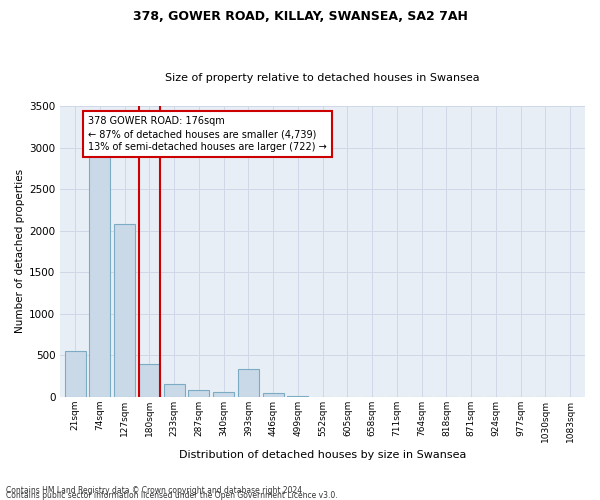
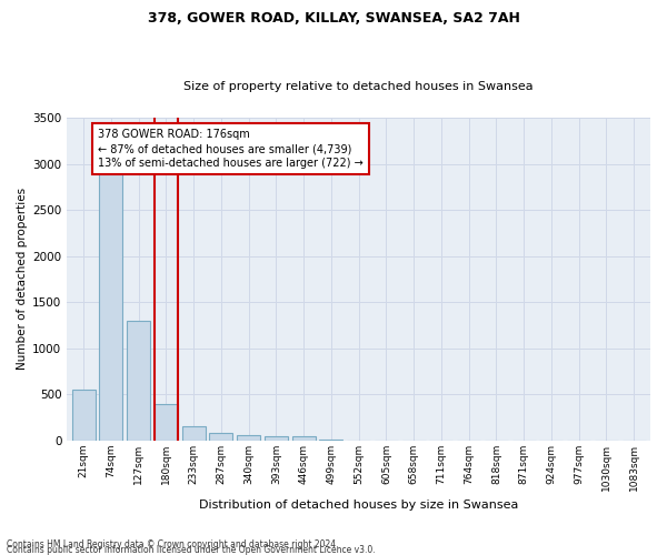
127sqm: 2080 -> 1300
393sqm: 340 -> 50
